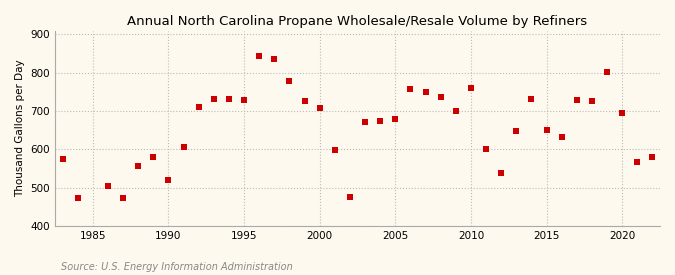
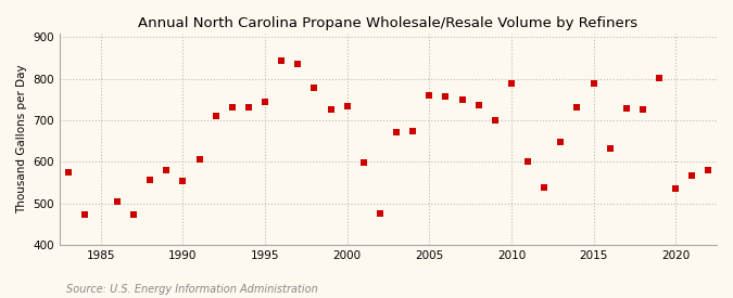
1990: 519 -> 555
1995: 728 -> 745
2000: 708 -> 735
2005: 680 -> 760
2010: 760 -> 790
2015: 650 -> 790
2020: 695 -> 535
